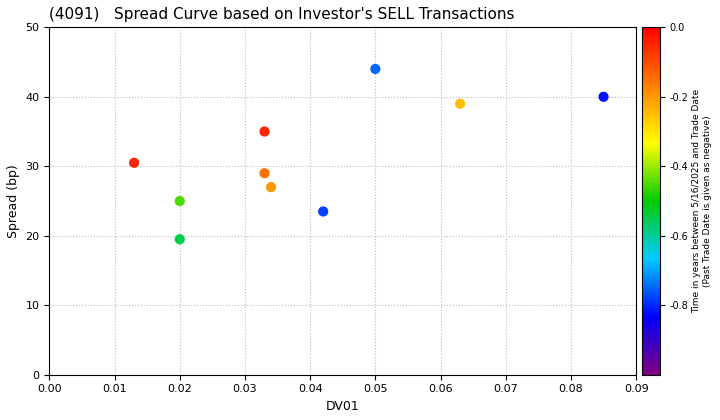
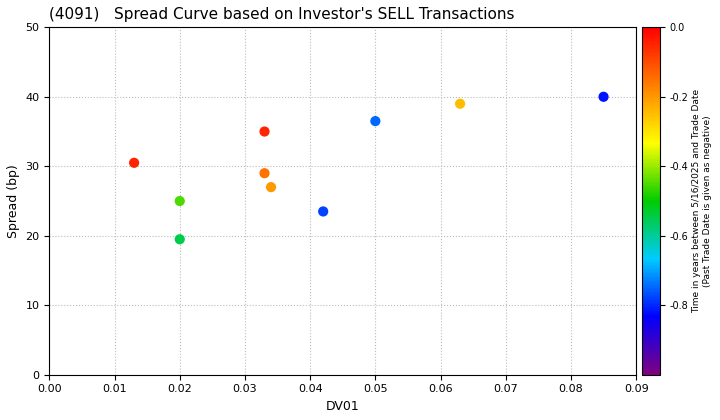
0.05: 44.0 -> 36.5
